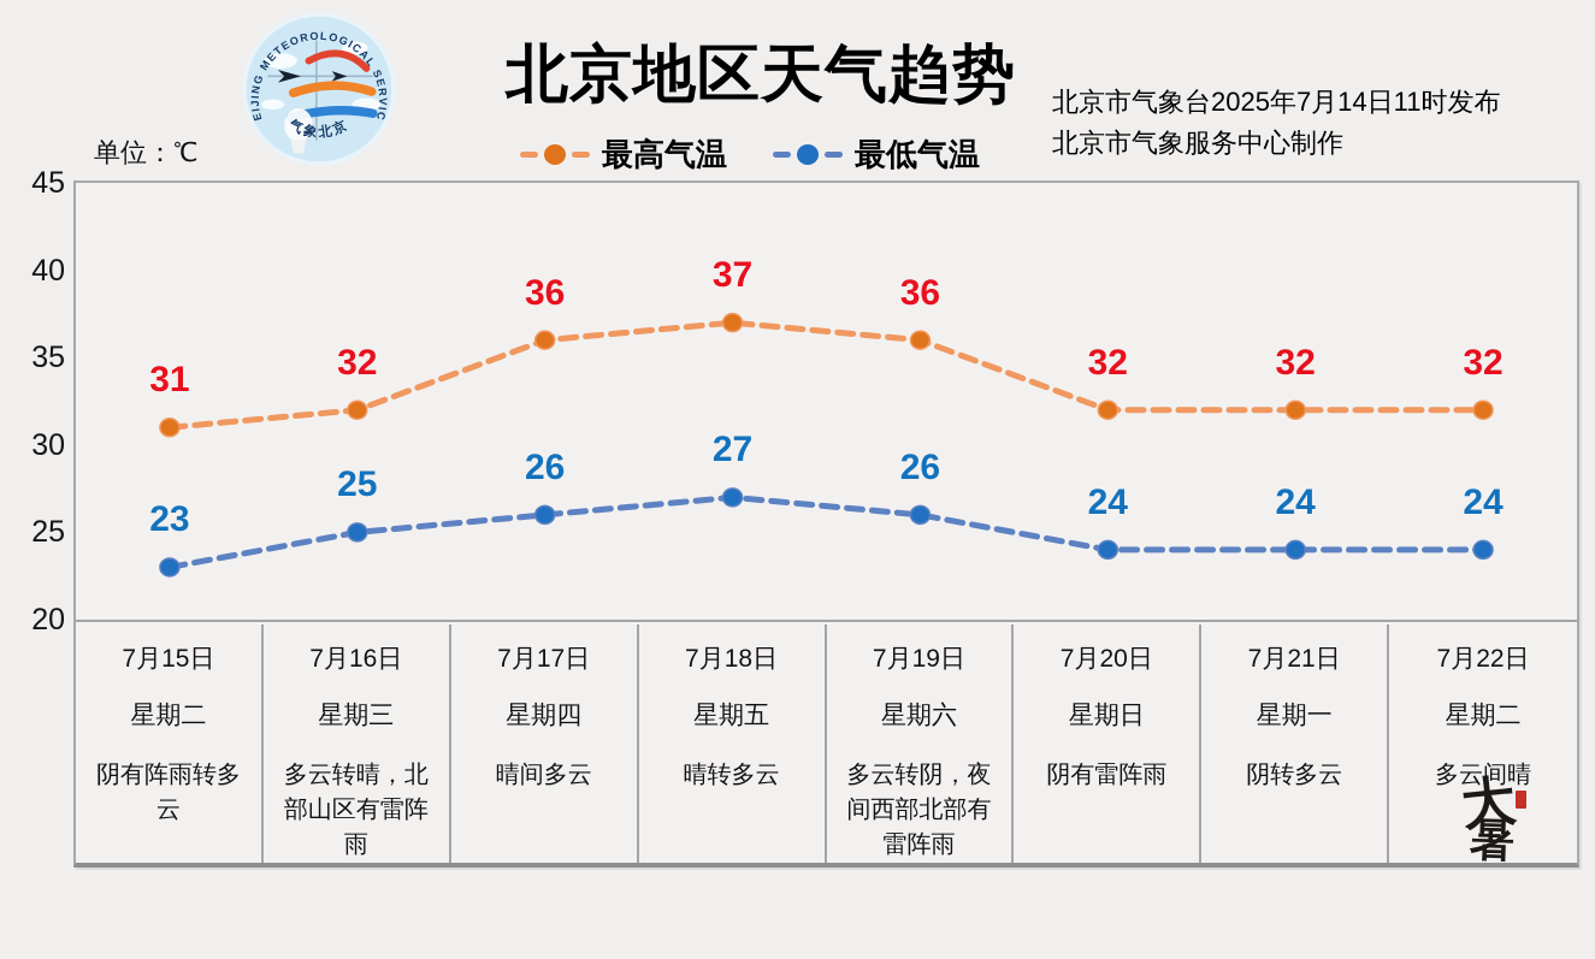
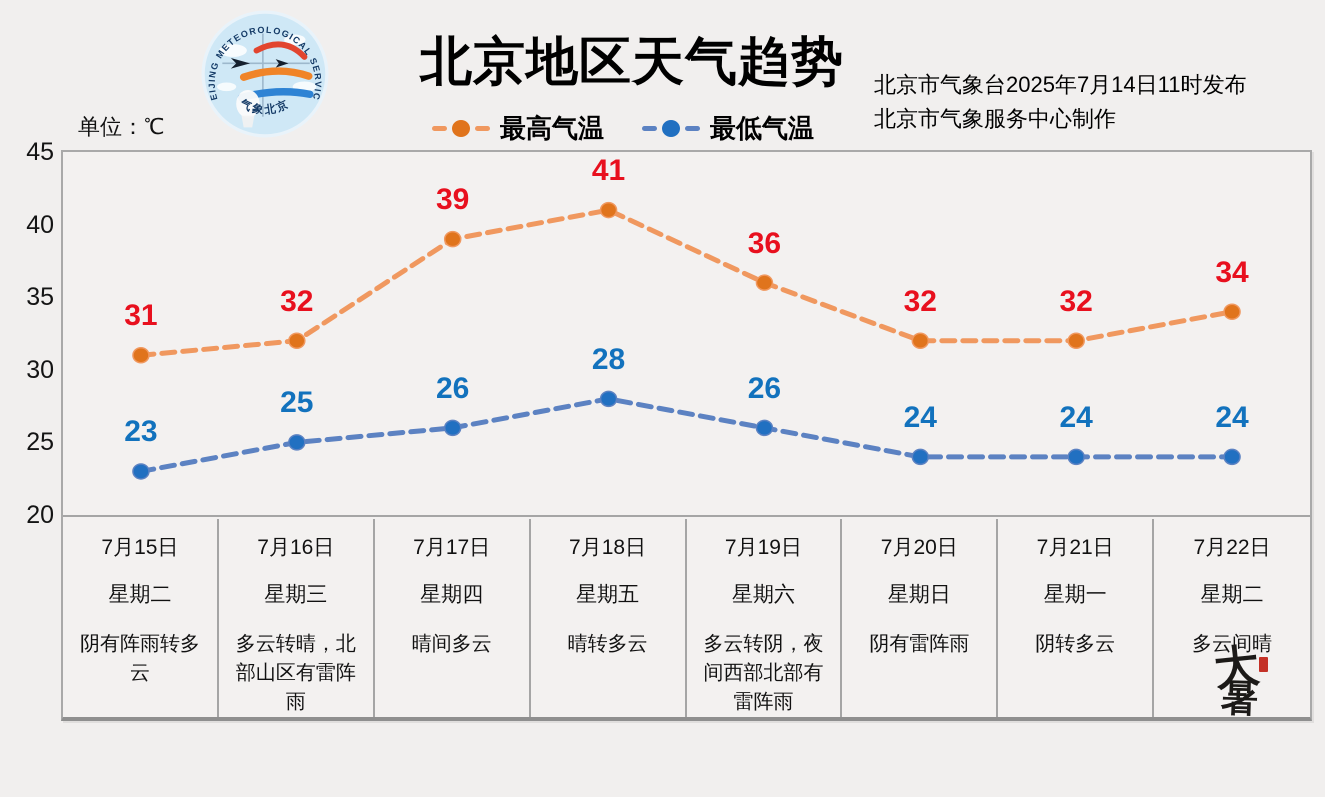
最高气温/7月17日: 36 -> 39
最高气温/7月18日: 37 -> 41
最低气温/7月18日: 27 -> 28
最高气温/7月22日: 32 -> 34
